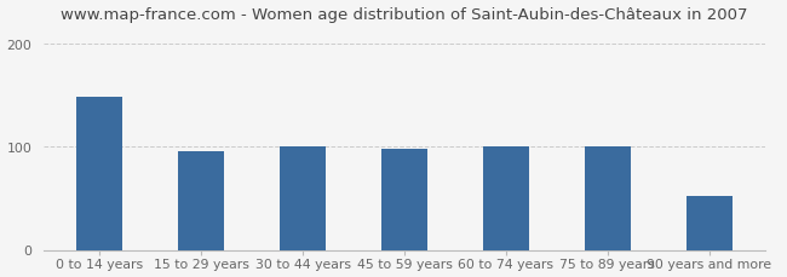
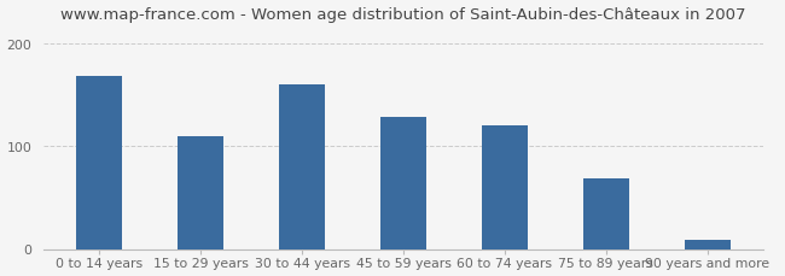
0 to 14 years: 148 -> 168
15 to 29 years: 96 -> 109
30 to 44 years: 100 -> 160
45 to 59 years: 98 -> 128
60 to 74 years: 100 -> 120
75 to 89 years: 100 -> 68
90 years and more: 52 -> 9
